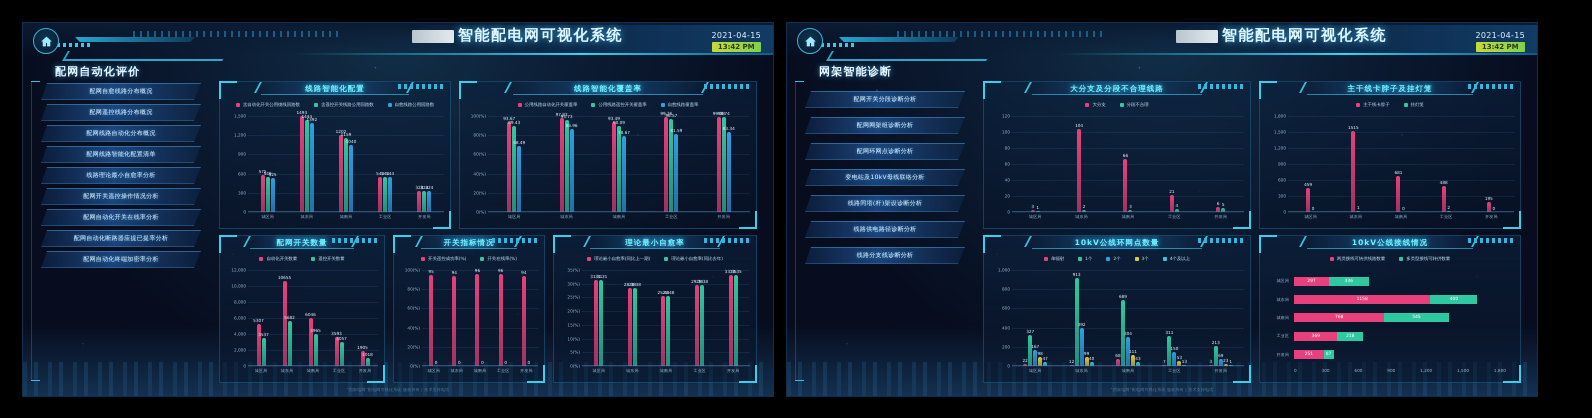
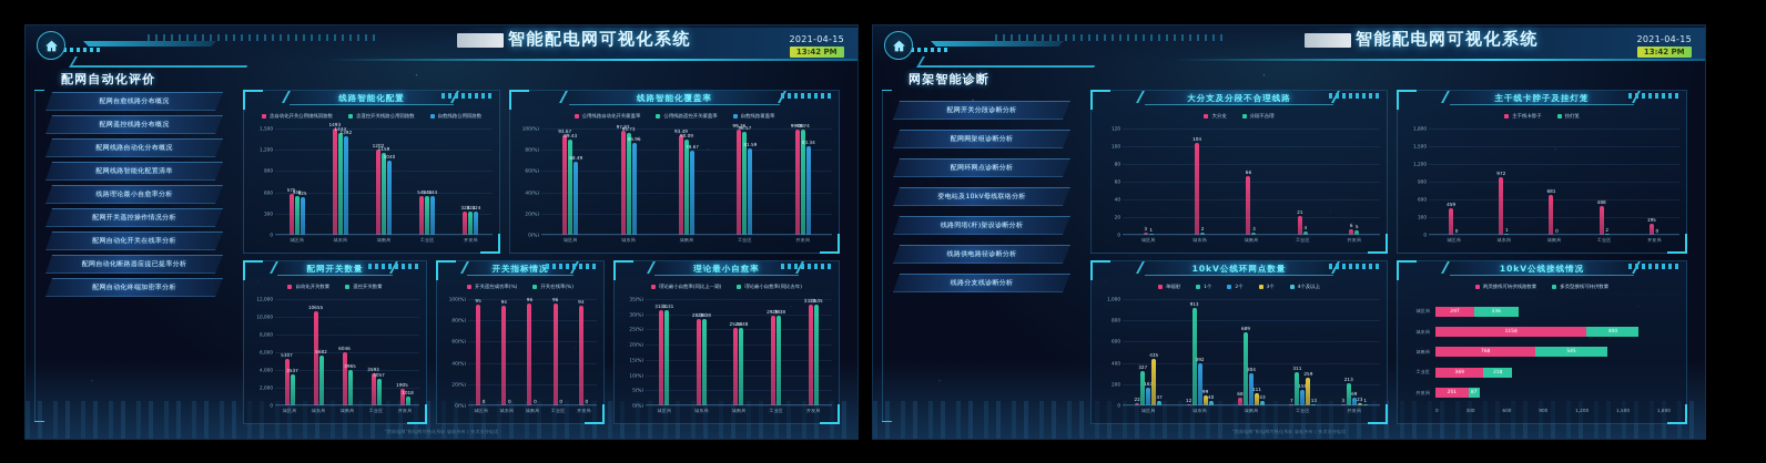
主干线卡脖子及挂灯笼/主干线卡脖子/城东局: 1515 -> 972
10kV公线环网点数量/3个/城区局: 98 -> 435
10kV公线环网点数量/3个/工业区: 53 -> 259
